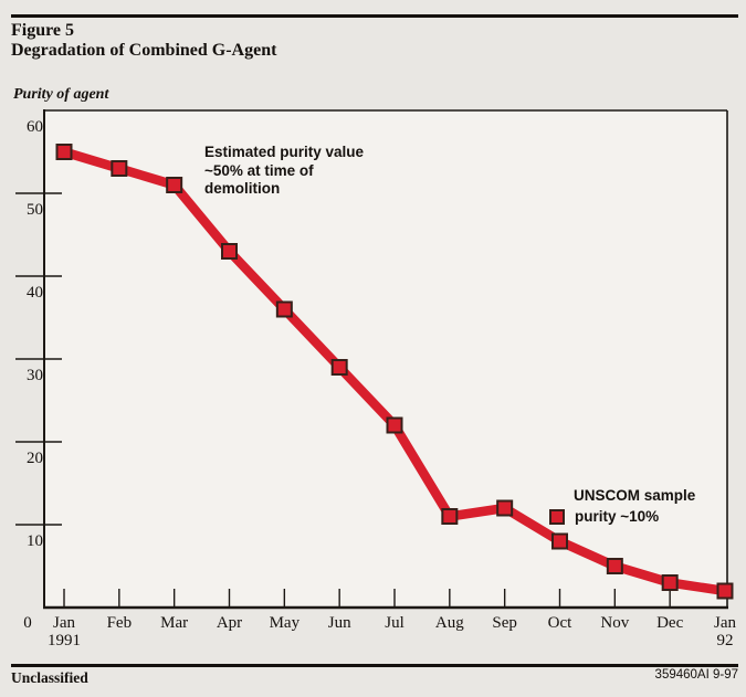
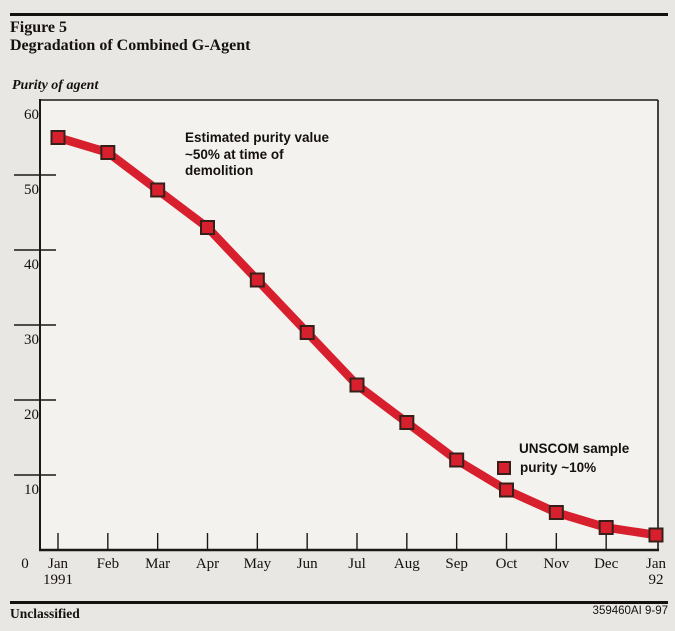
Mar: 51 -> 48
Aug: 11 -> 17
